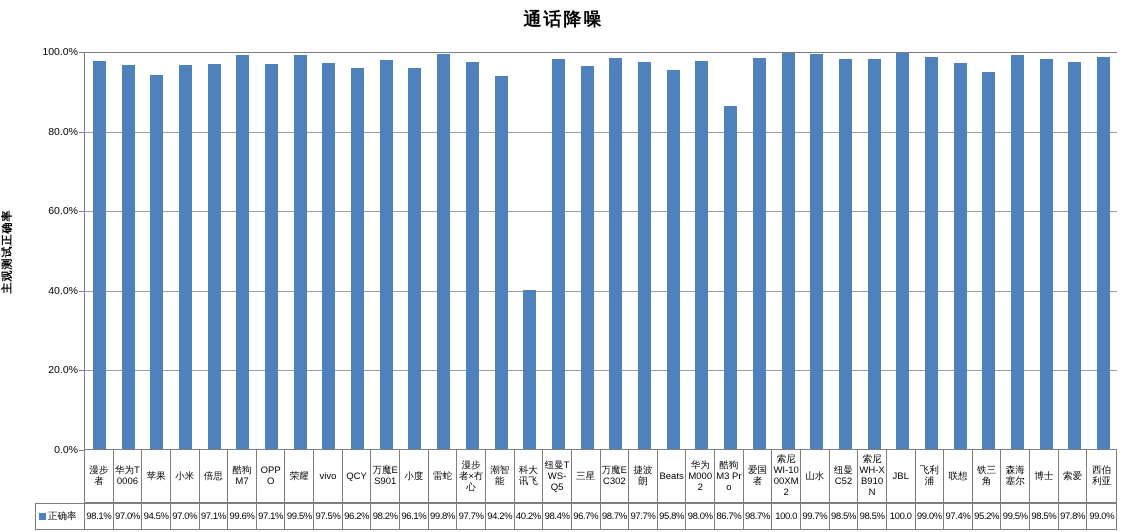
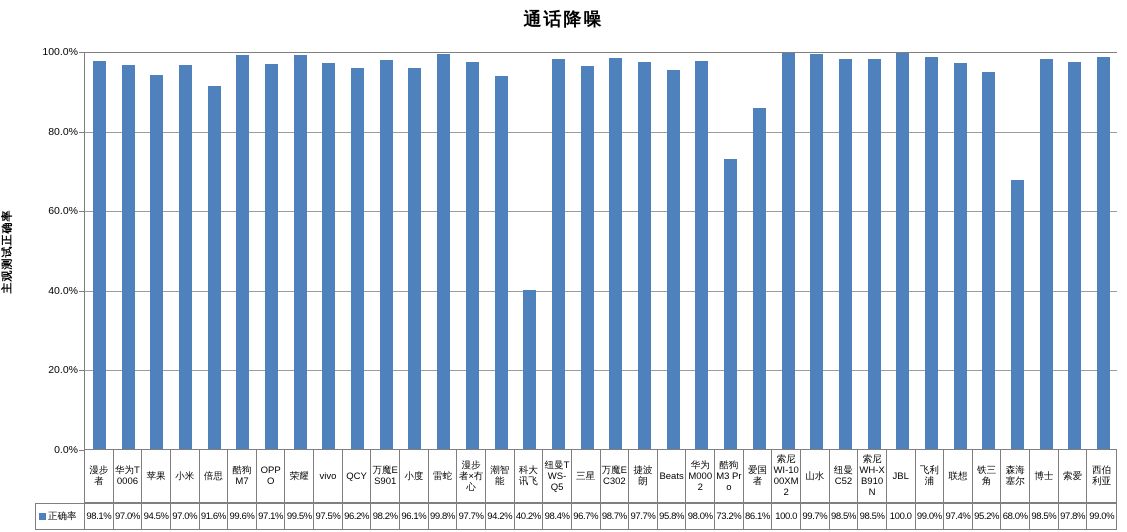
倍思: 97.1% -> 91.6%
酷狗M3 Pro: 86.7% -> 73.2%
爱国者: 98.7% -> 86.1%
森海塞尔: 99.5% -> 68.0%
